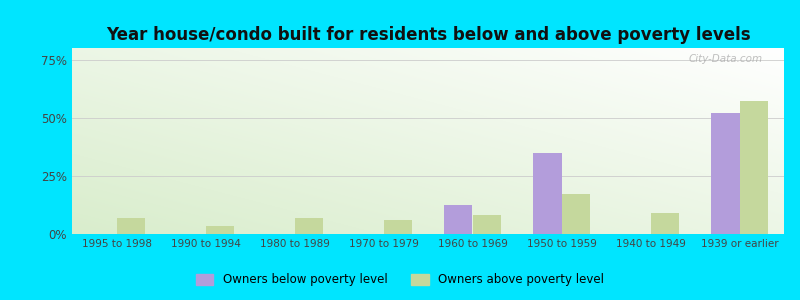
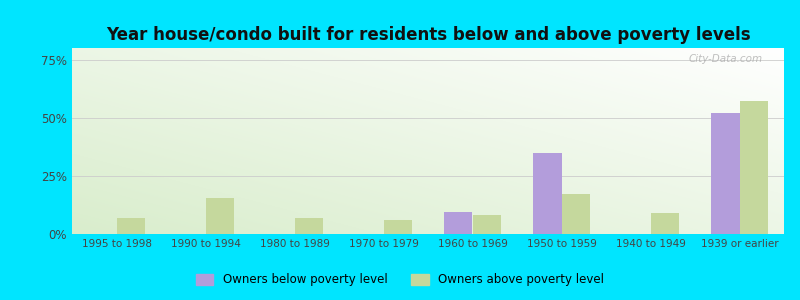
Owners above poverty level/1990 to 1994: 3.5% -> 15.5%
Owners below poverty level/1960 to 1969: 12.5% -> 9.5%
